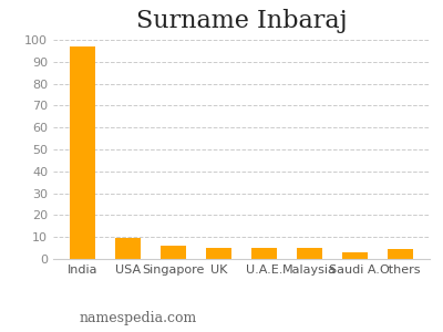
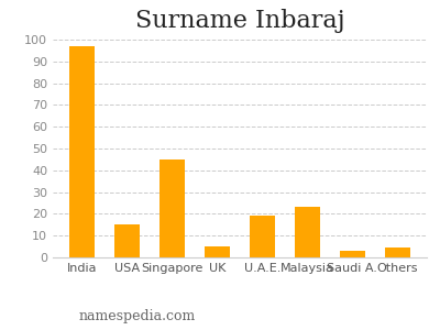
USA: 10 -> 15
Singapore: 6 -> 45
U.A.E.: 5 -> 19
Malaysia: 5 -> 23
